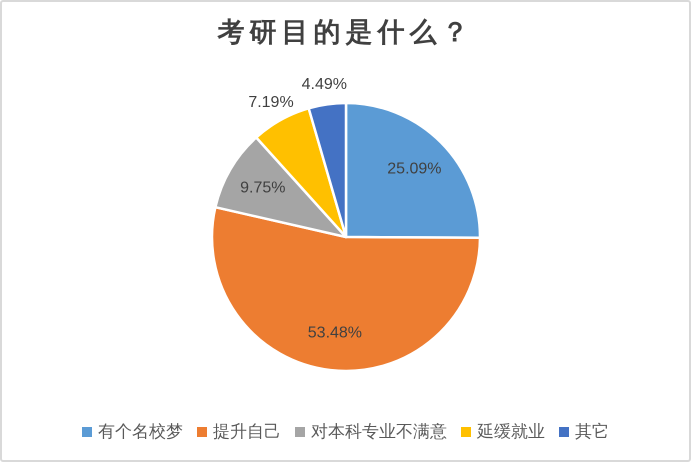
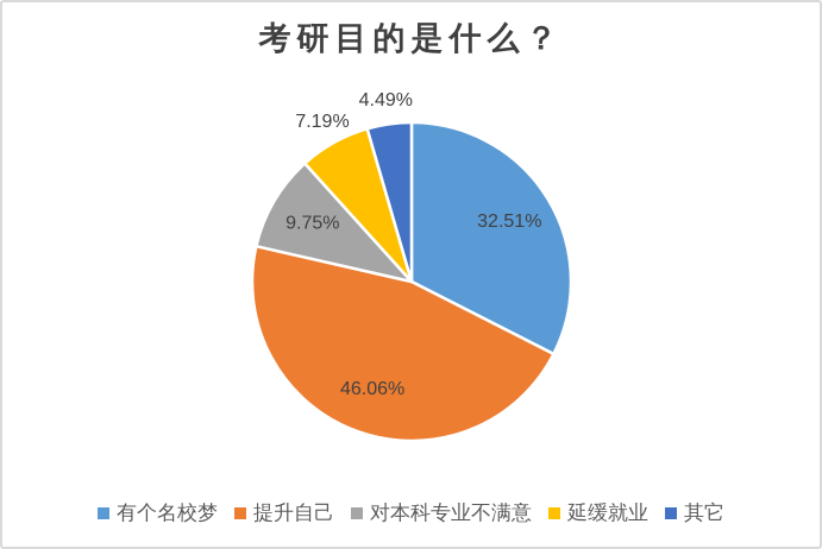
有个名校梦: 25.09% -> 32.51%
提升自己: 53.48% -> 46.06%
